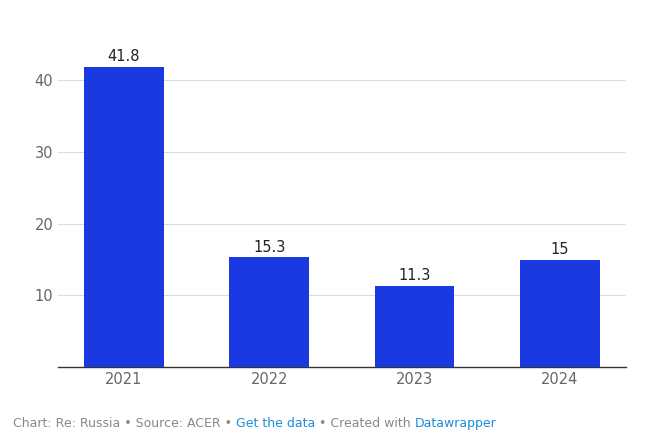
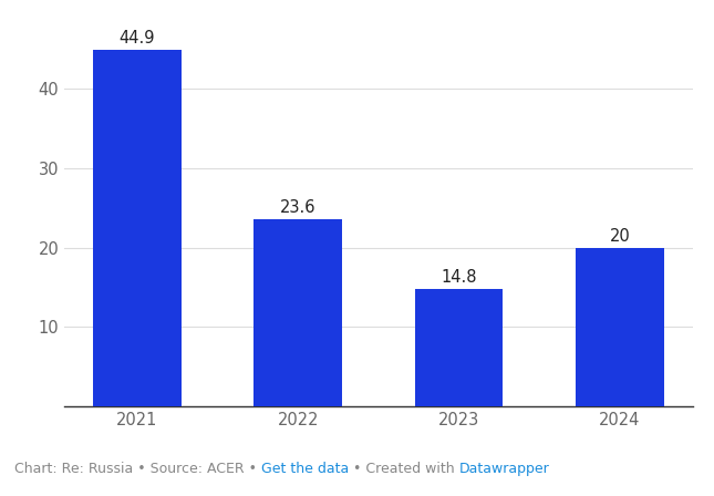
2021: 41.8 -> 44.9
2022: 15.3 -> 23.6
2023: 11.3 -> 14.8
2024: 15 -> 20
